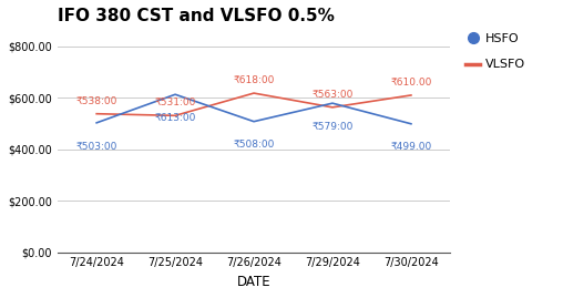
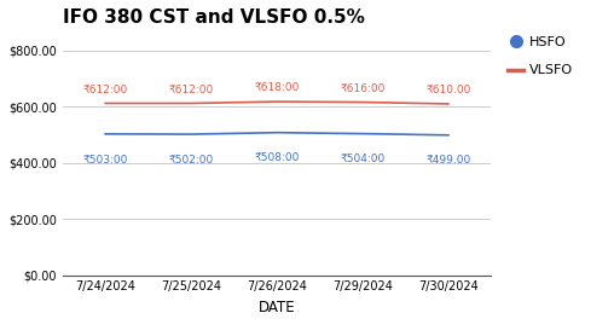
VLSFO/7/24/2024: 538 -> 612
VLSFO/7/25/2024: 531 -> 612
HSFO/7/25/2024: 613 -> 502
VLSFO/7/29/2024: 563 -> 616
HSFO/7/29/2024: 579 -> 504
